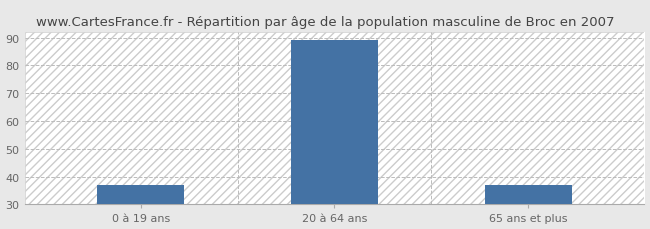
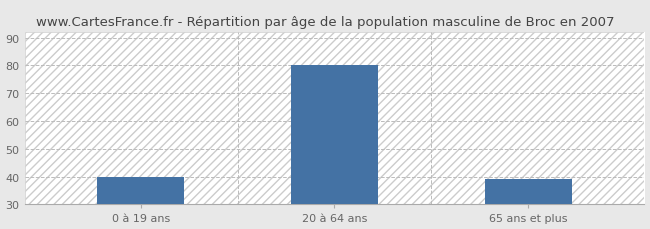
0 à 19 ans: 37 -> 40
20 à 64 ans: 89 -> 80
65 ans et plus: 37 -> 39
